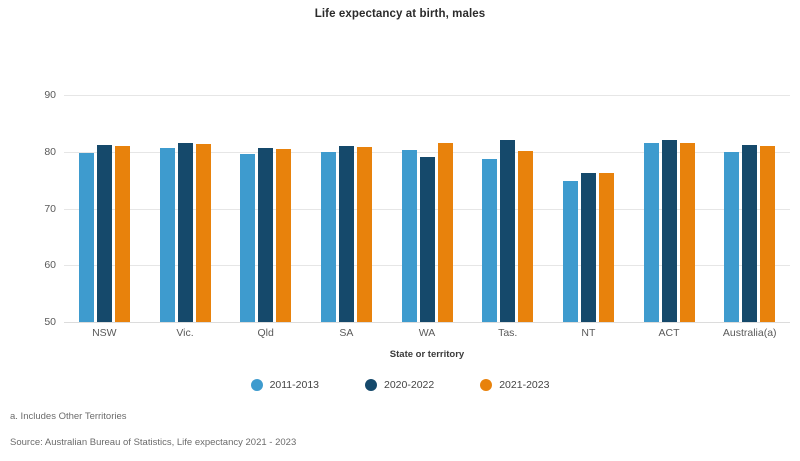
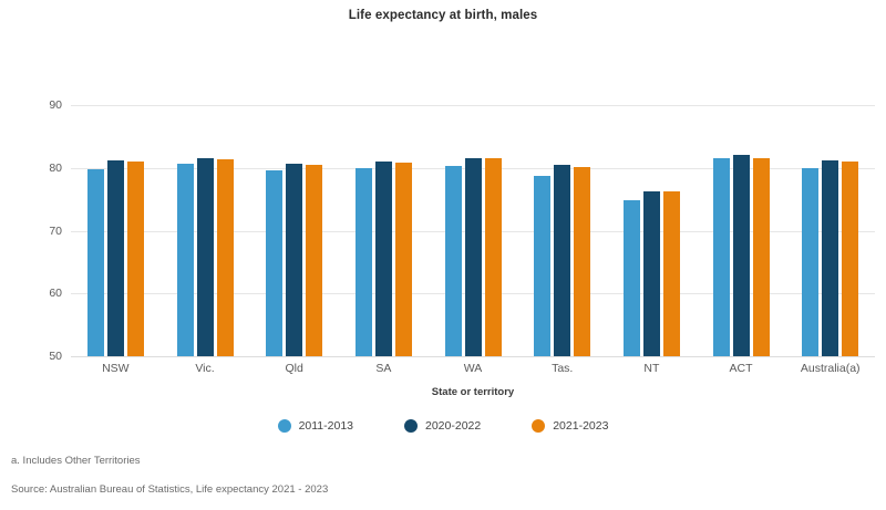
2020-2022/WA: 79 -> 82
2020-2022/Tas.: 82 -> 80
